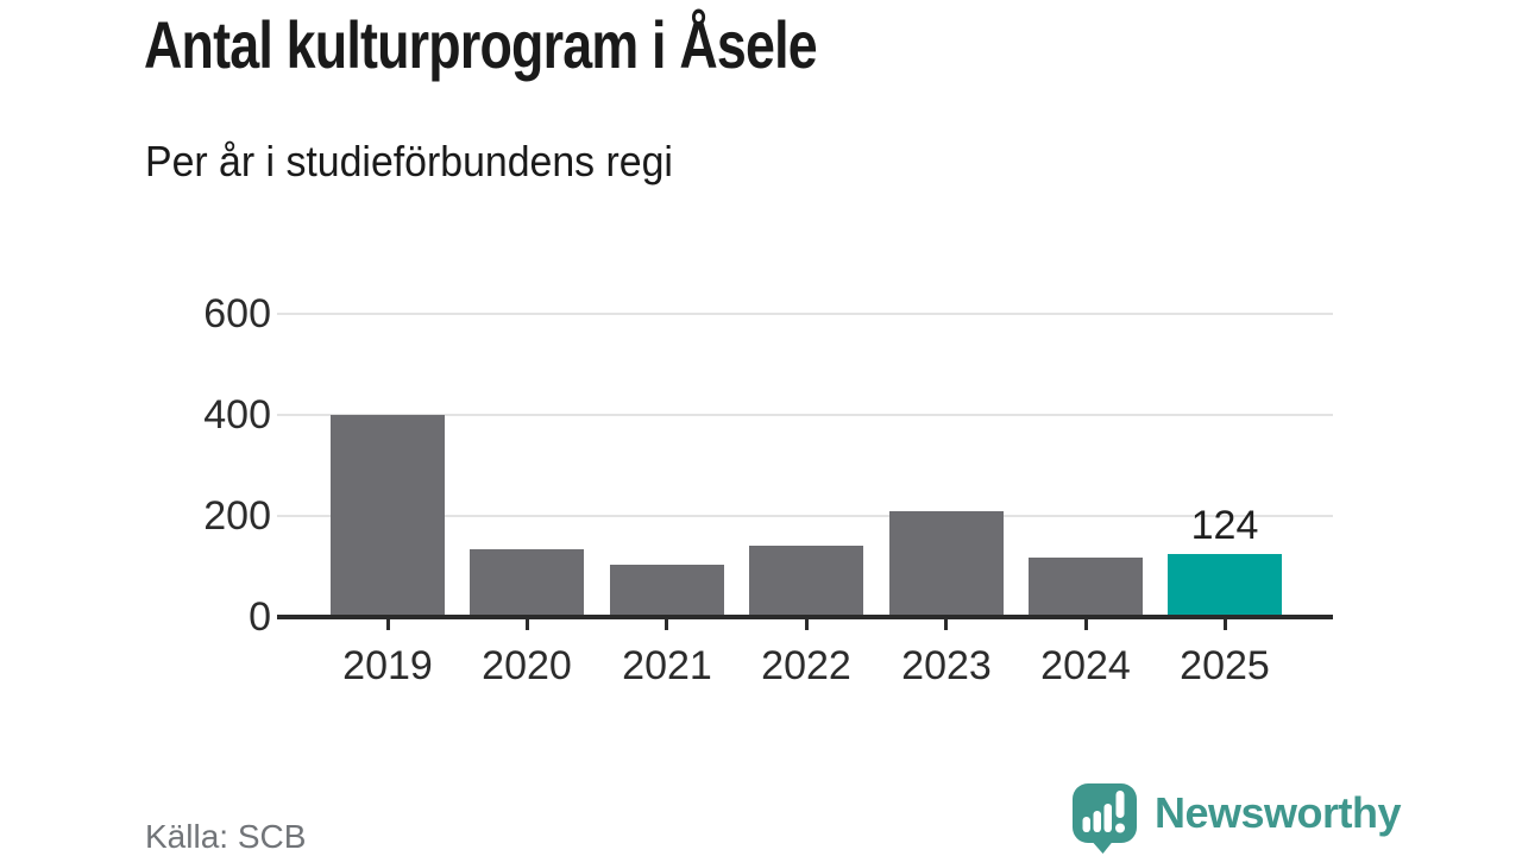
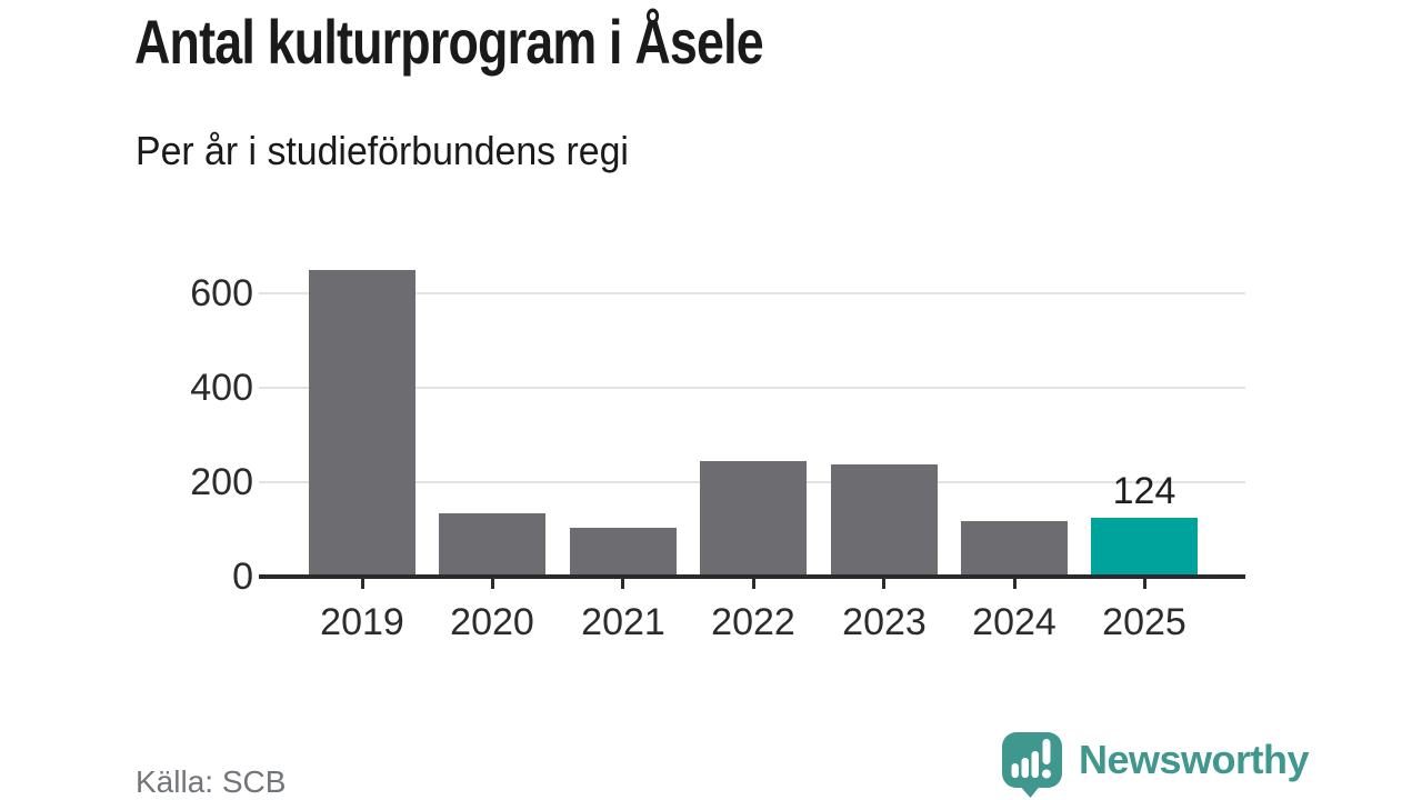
2019: 400 -> 650
2022: 140 -> 240
2023: 210 -> 240
